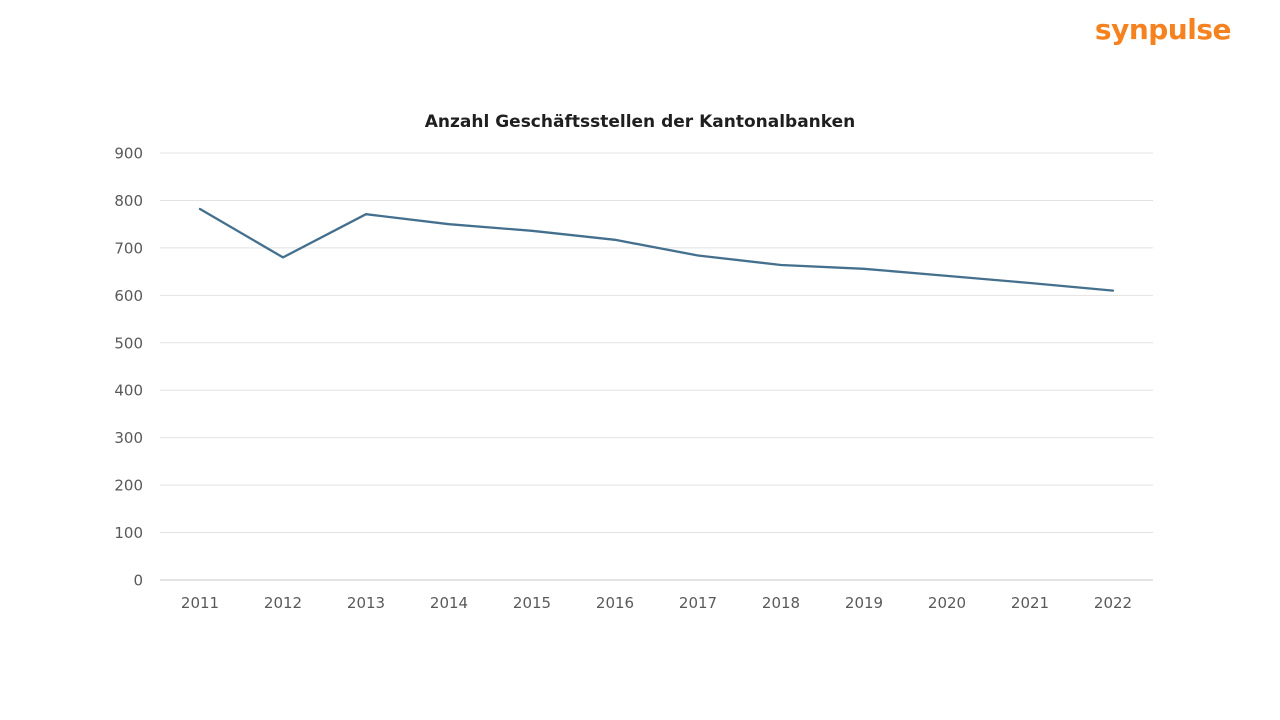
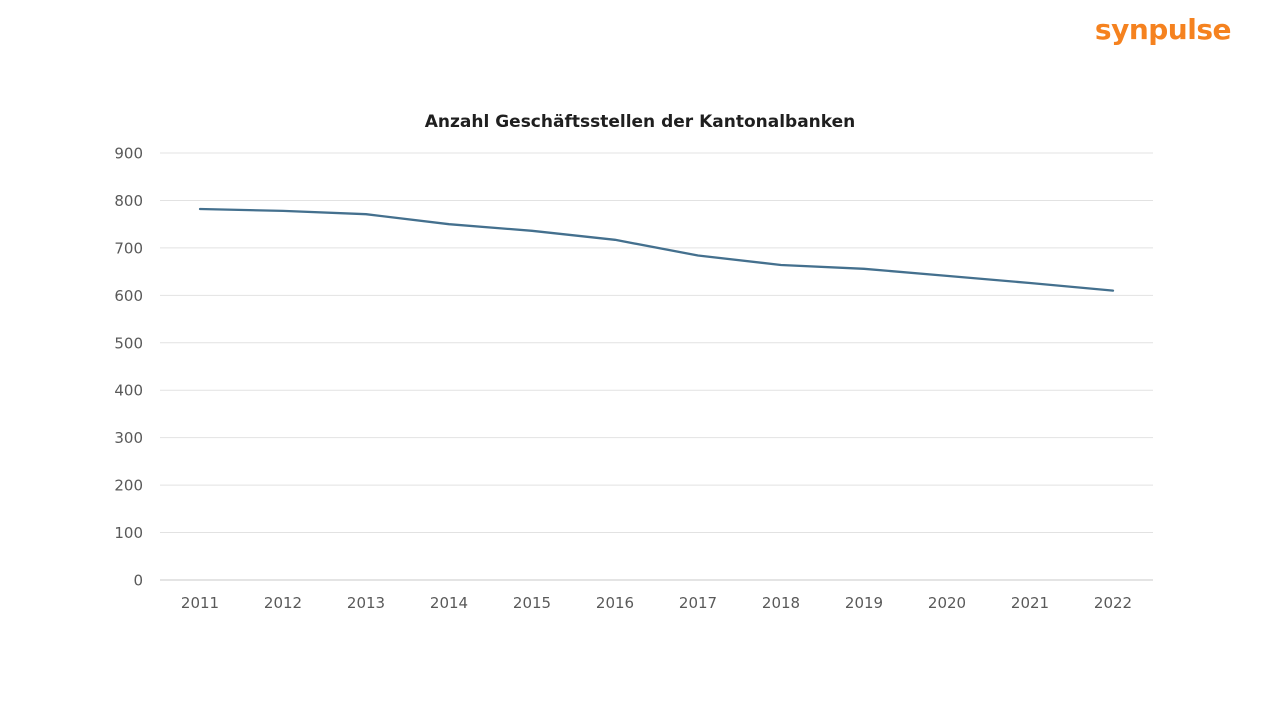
2012: 680 -> 780
